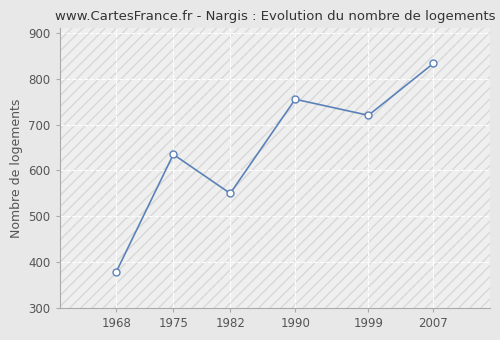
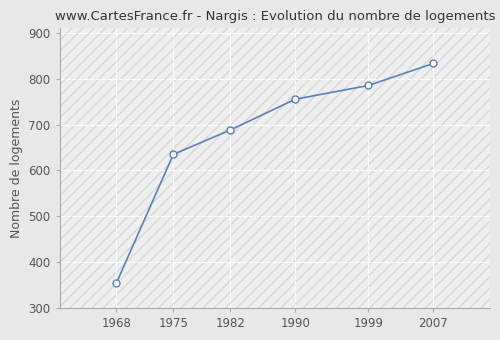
1968: 380 -> 355
1982: 550 -> 688
1999: 720 -> 785
